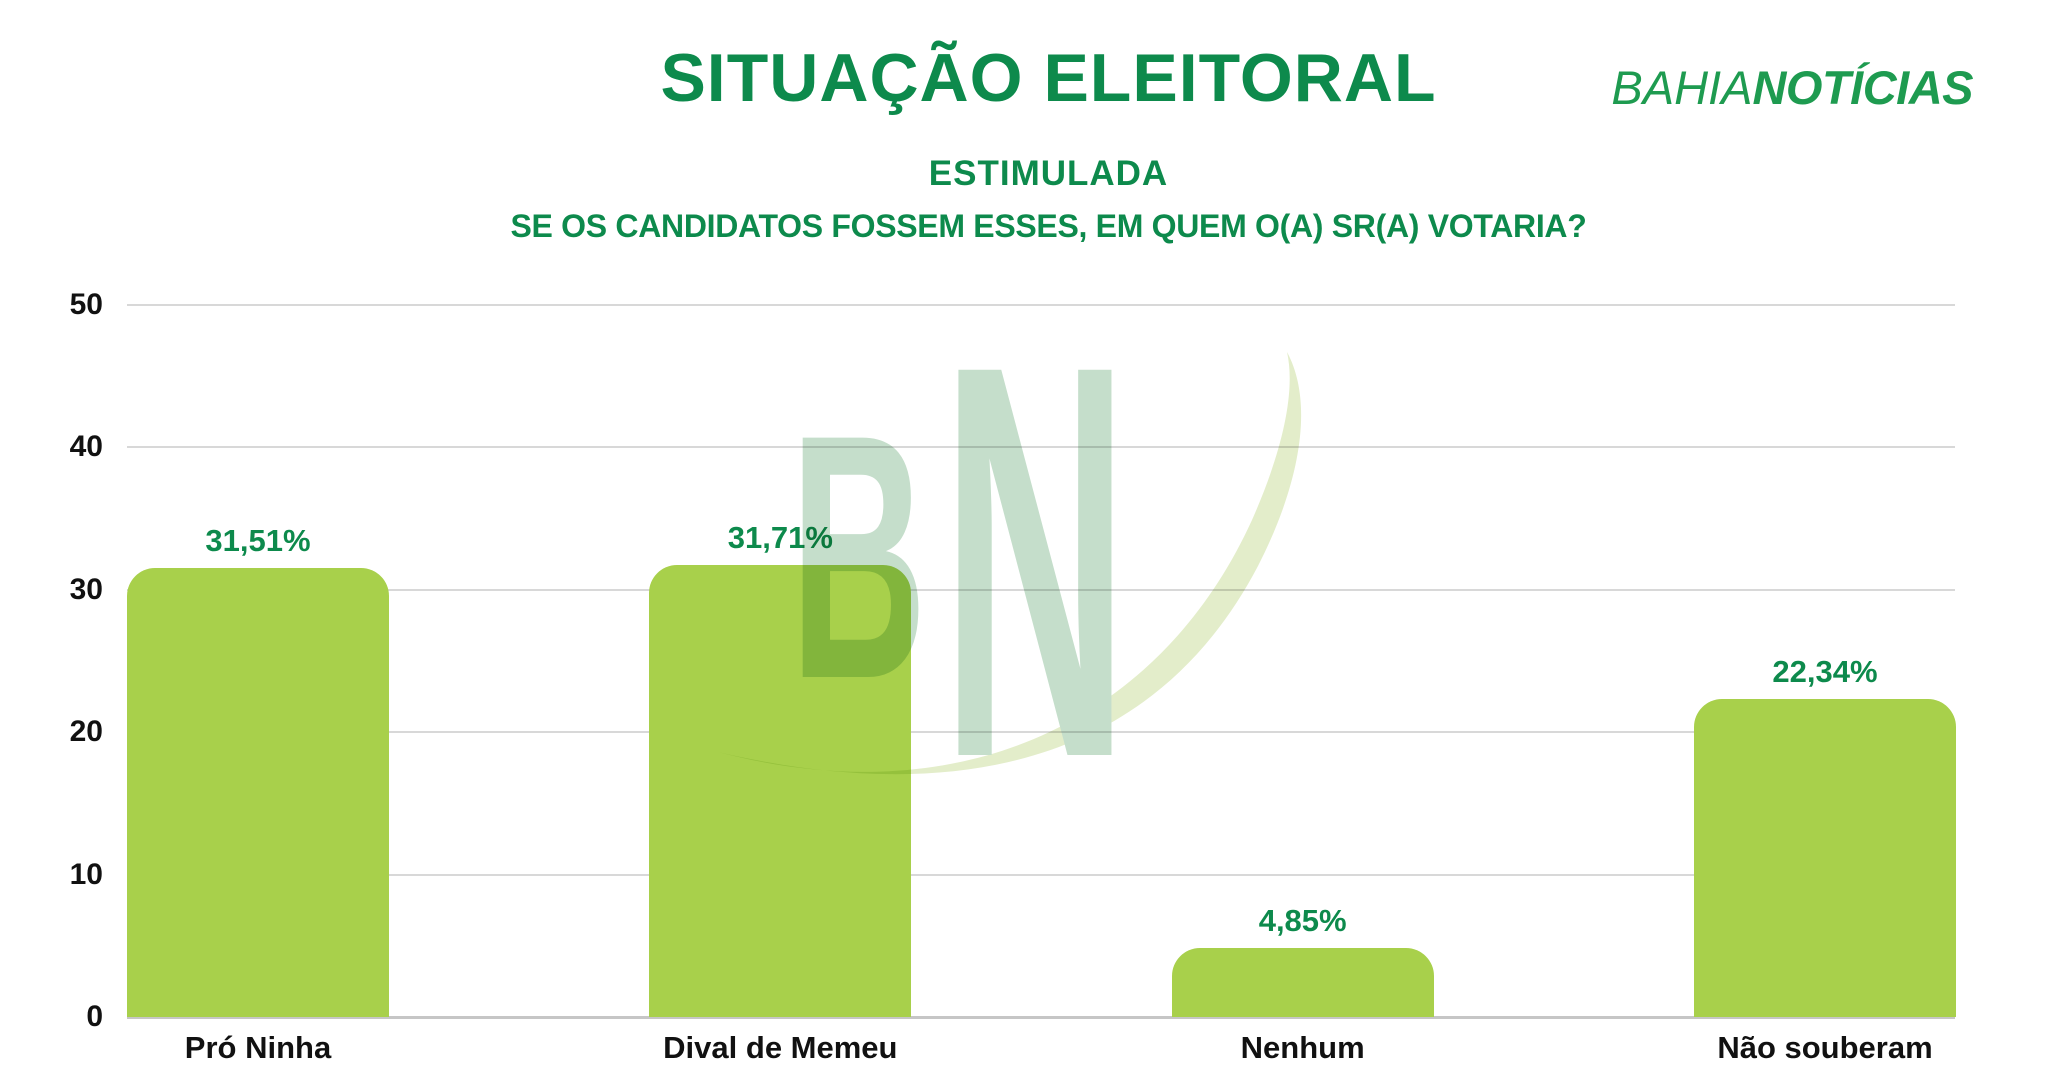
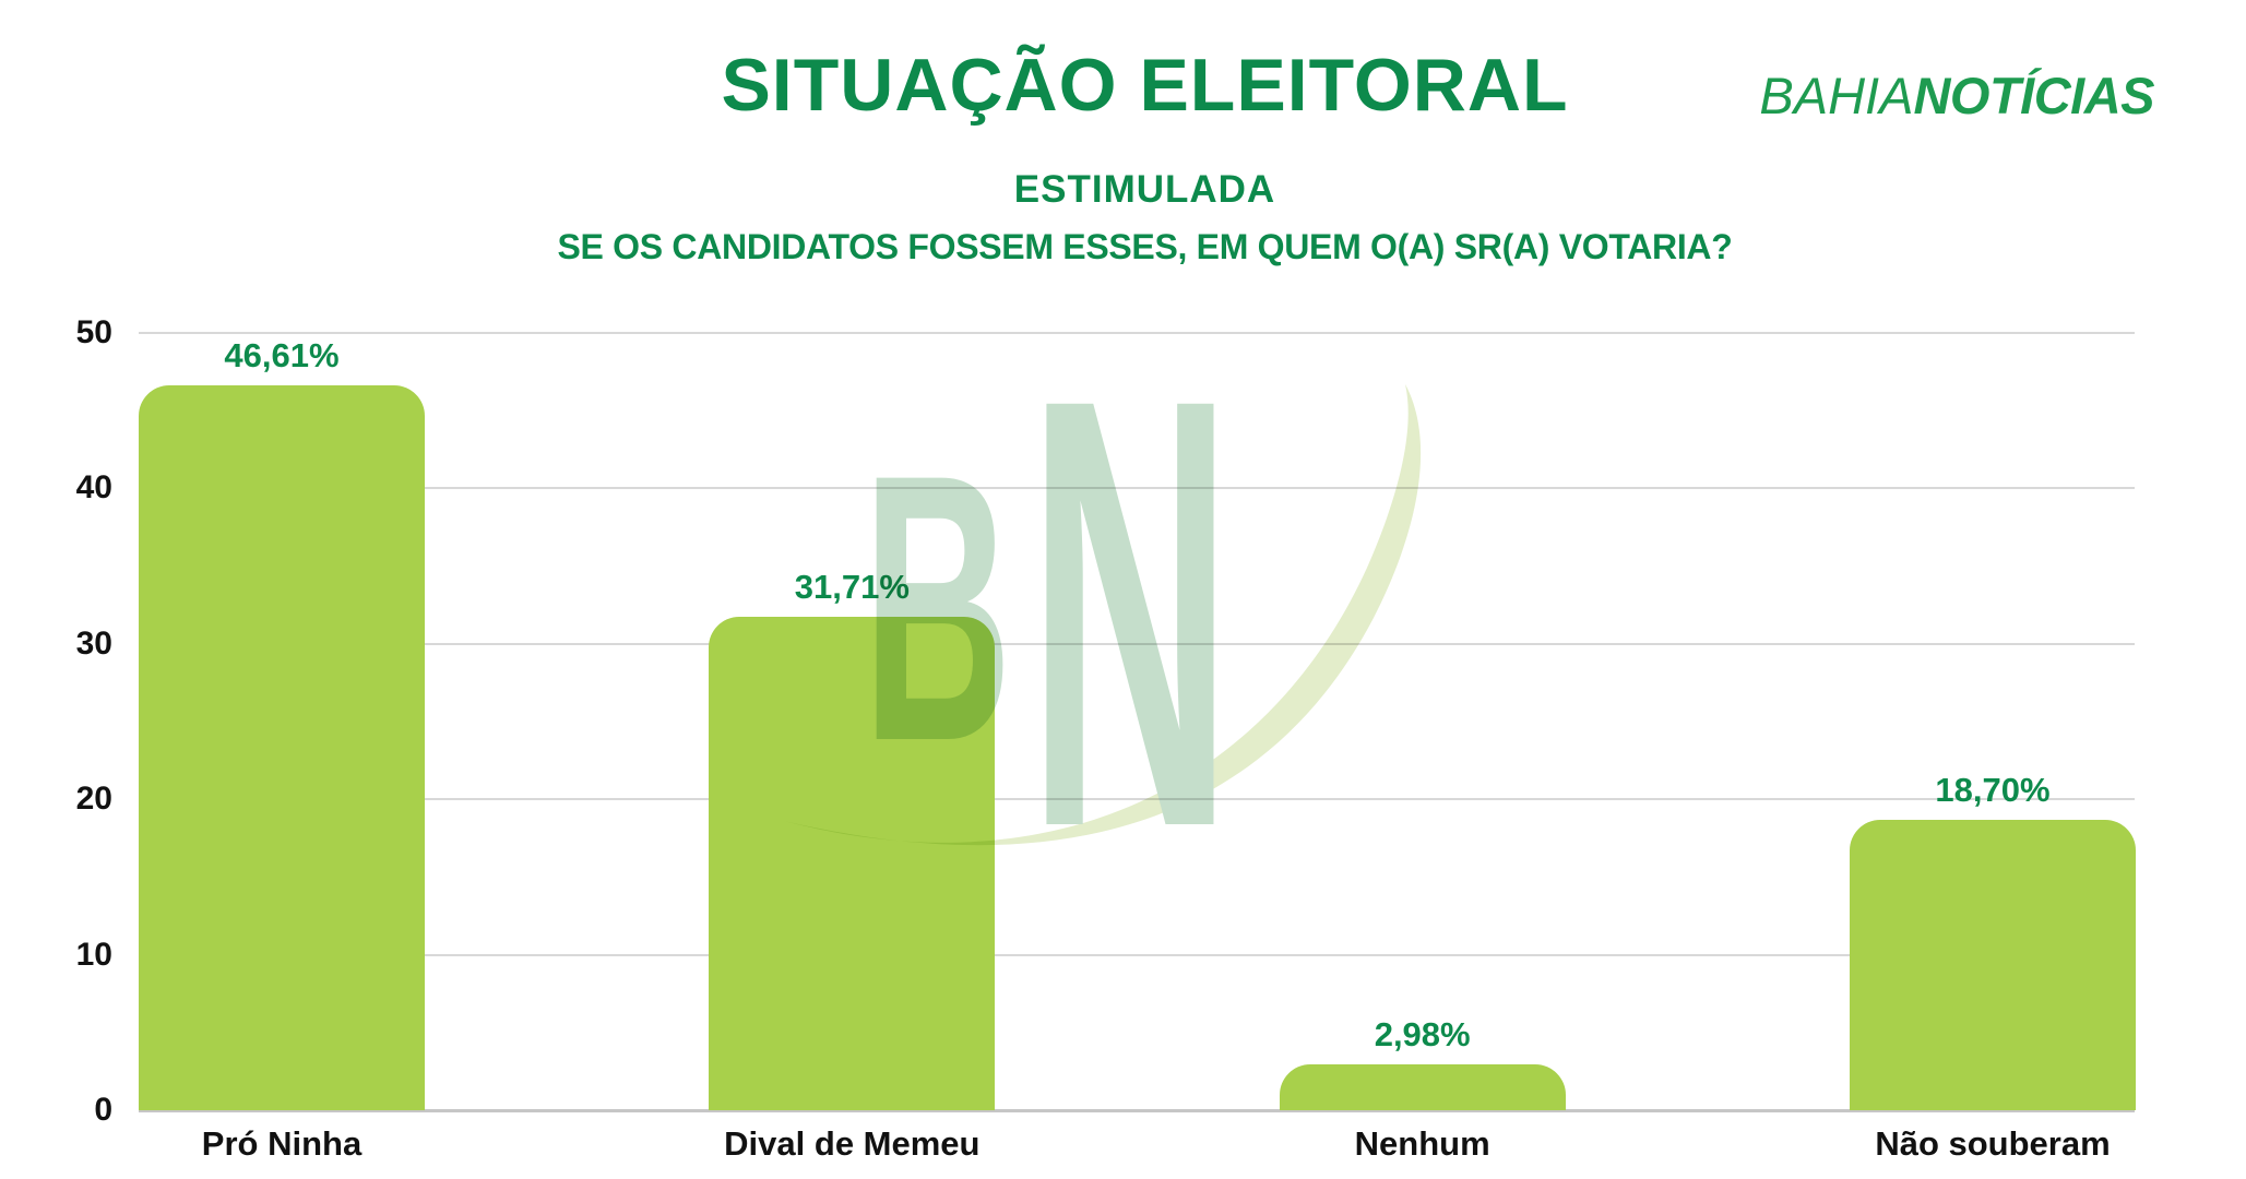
Pró Ninha: 31,51% -> 46,61%
Nenhum: 4,85% -> 2,98%
Não souberam: 22,34% -> 18,70%
